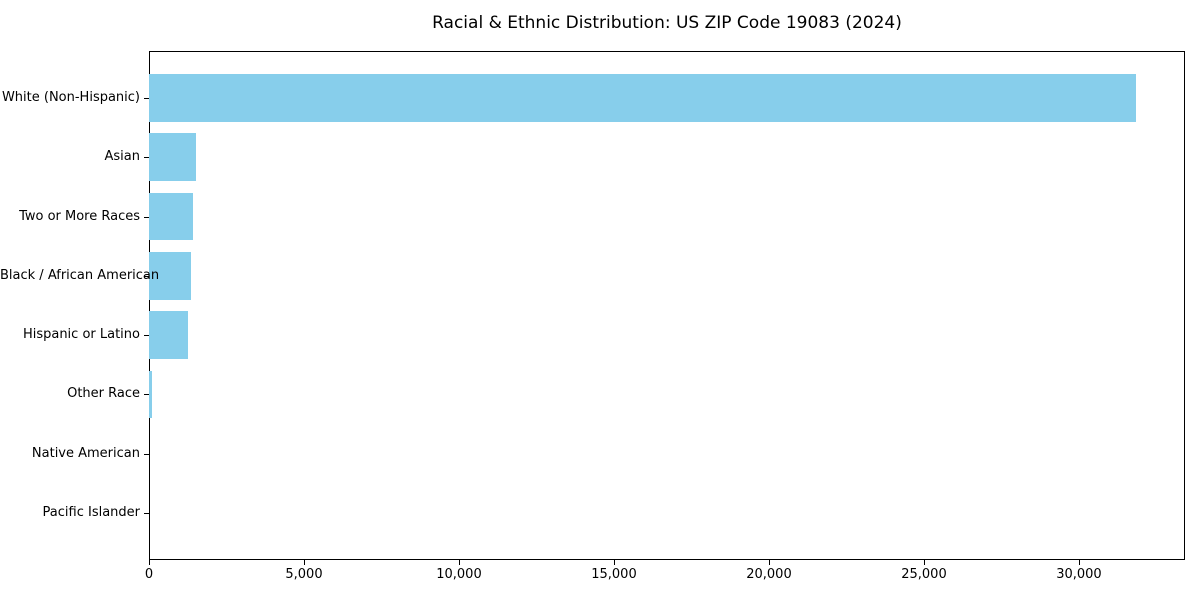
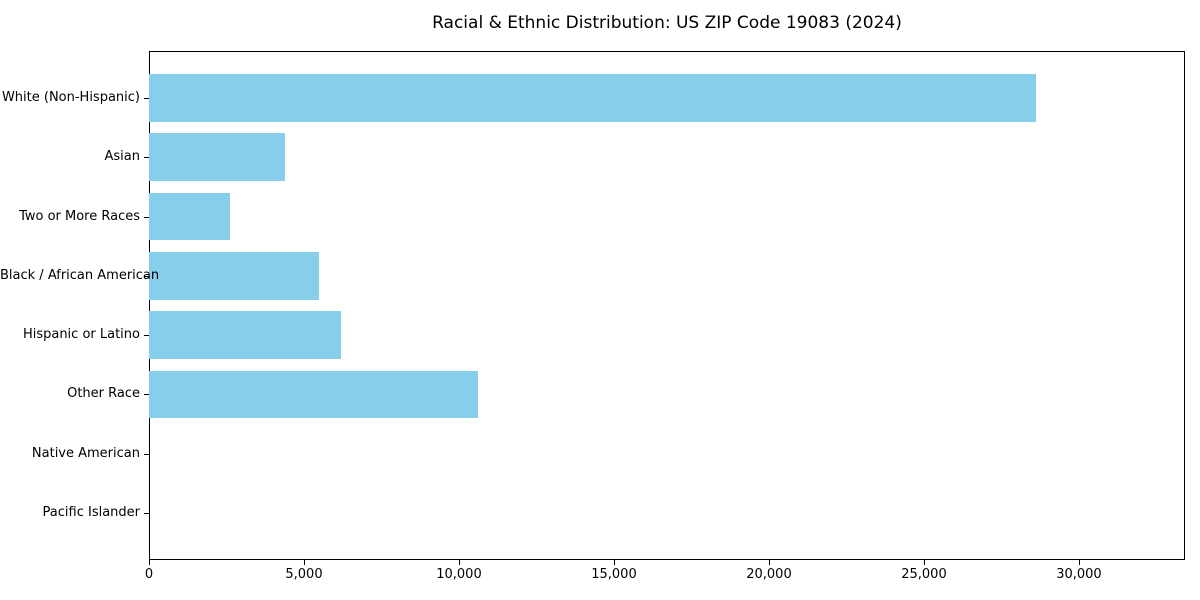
White (Non-Hispanic): 31800 -> 28600
Asian: 1500 -> 4400
Two or More Races: 1400 -> 2600
Black / African American: 1400 -> 5500
Hispanic or Latino: 1200 -> 6200
Other Race: 100 -> 10600
